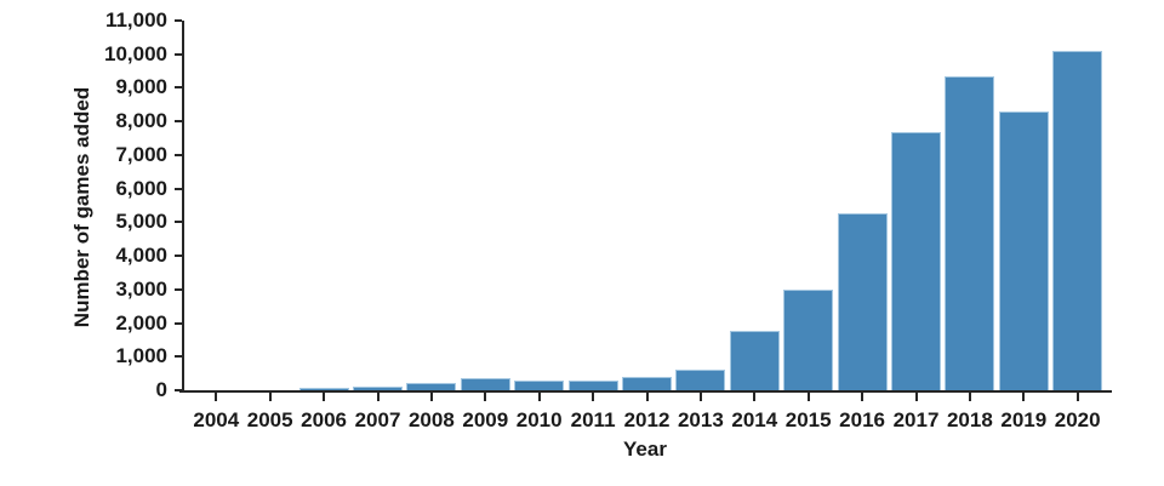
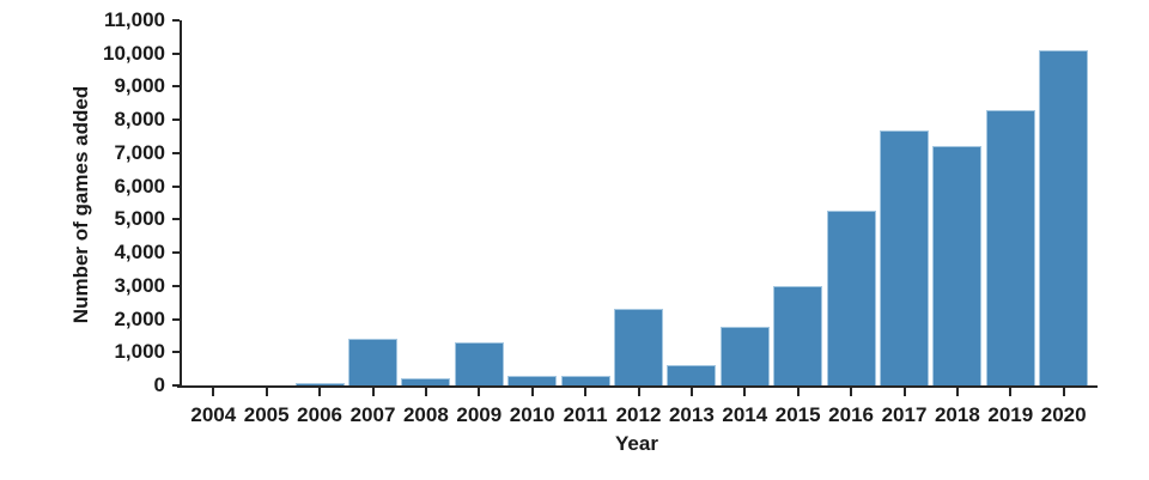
2007: 100 -> 1400
2009: 400 -> 1300
2012: 400 -> 2300
2018: 9400 -> 7200
